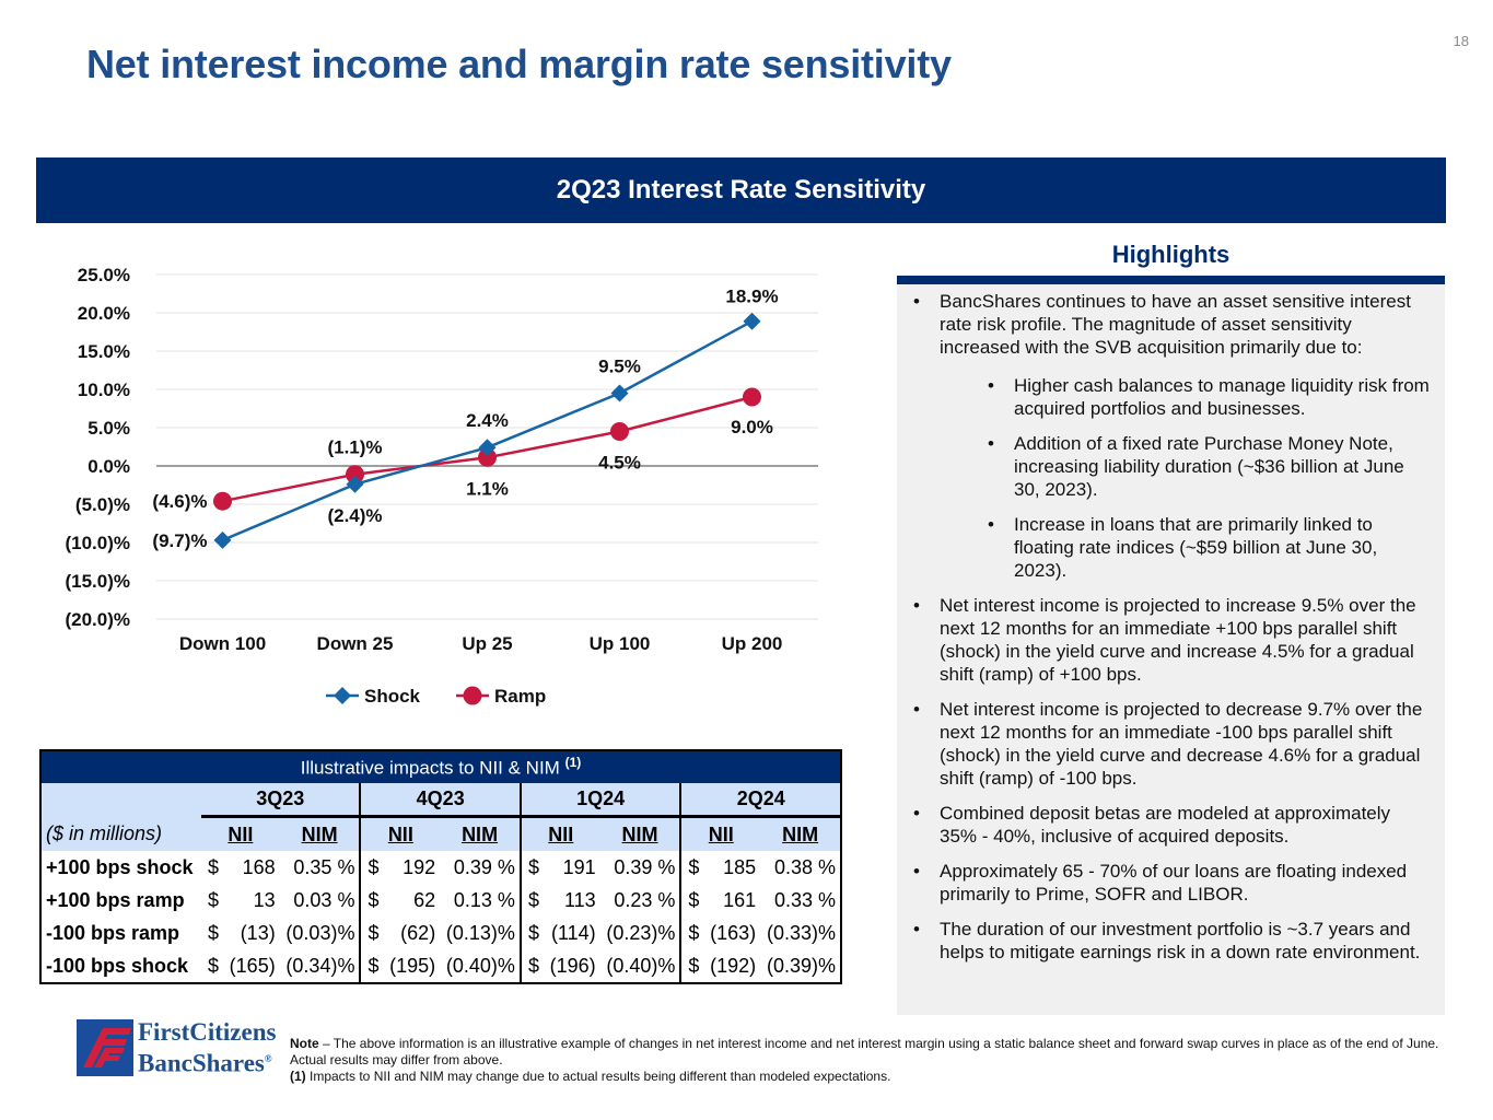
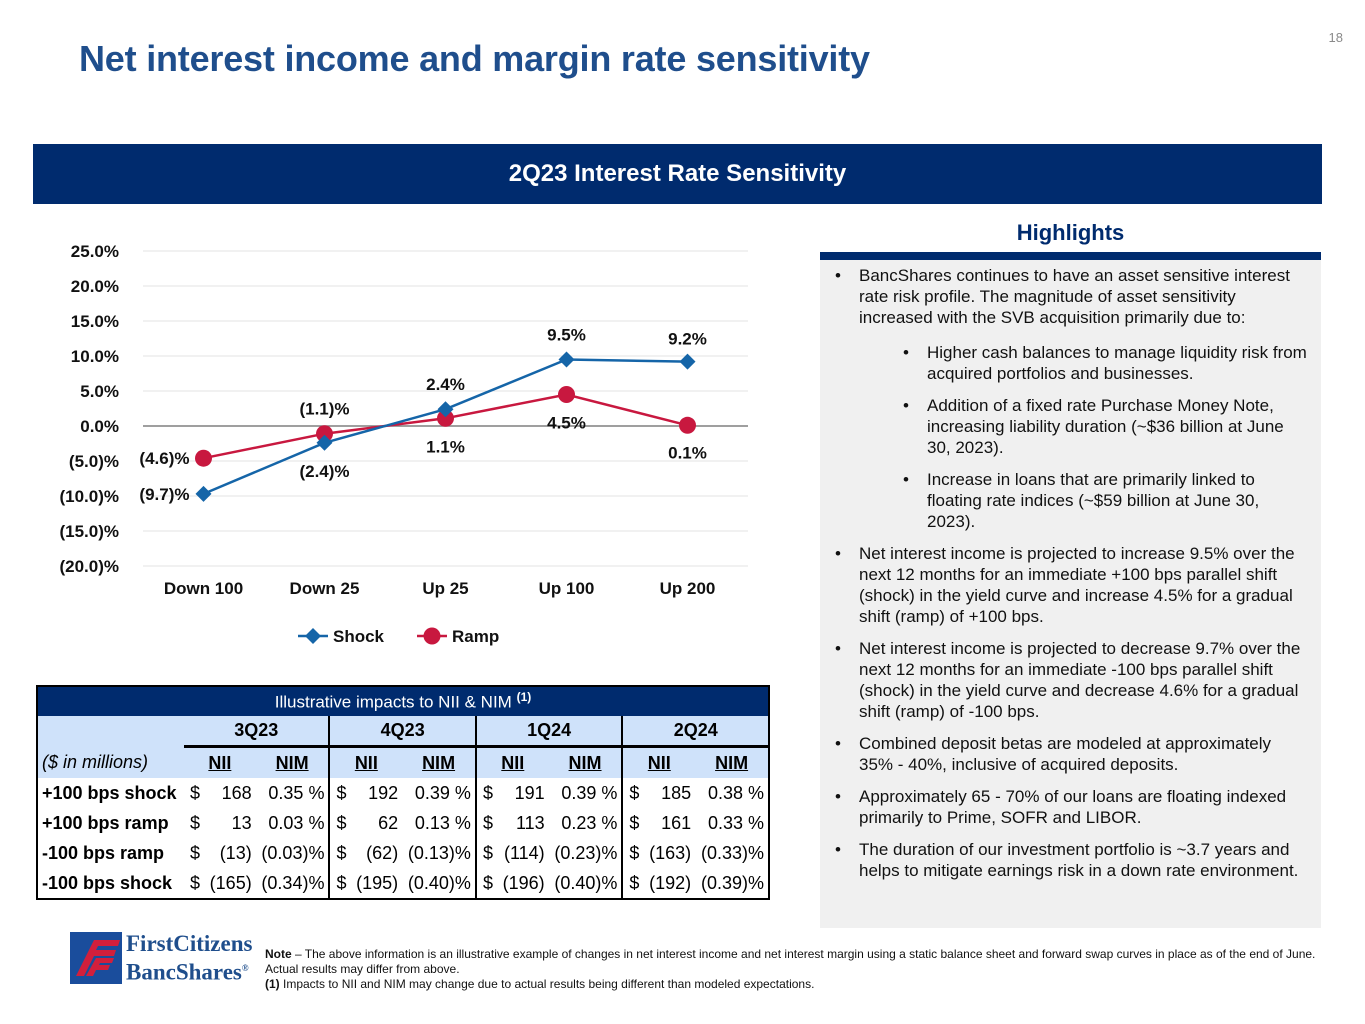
Shock/Up 200: 18.9% -> 9.2%
Ramp/Up 200: 9.0% -> 0.1%
